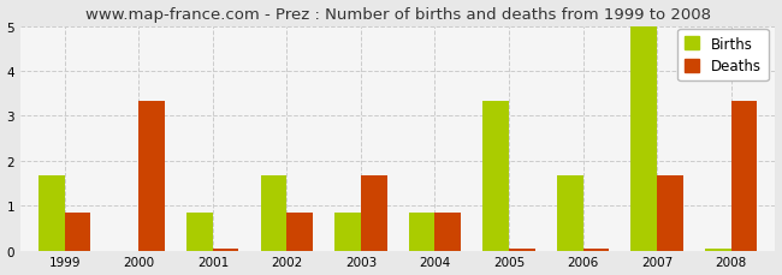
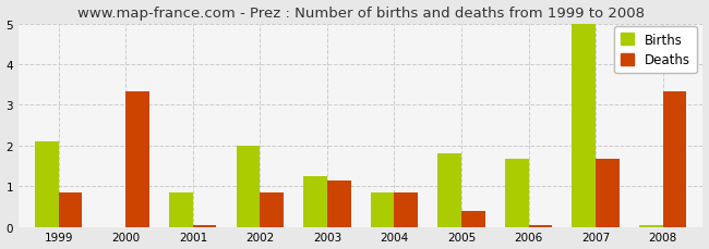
Births/1999: 1.67 -> 2.10
Births/2002: 1.67 -> 2.00
Births/2003: 0.83 -> 1.25
Deaths/2003: 1.67 -> 1.15
Births/2005: 3.33 -> 1.80
Deaths/2005: 0.05 -> 0.40
